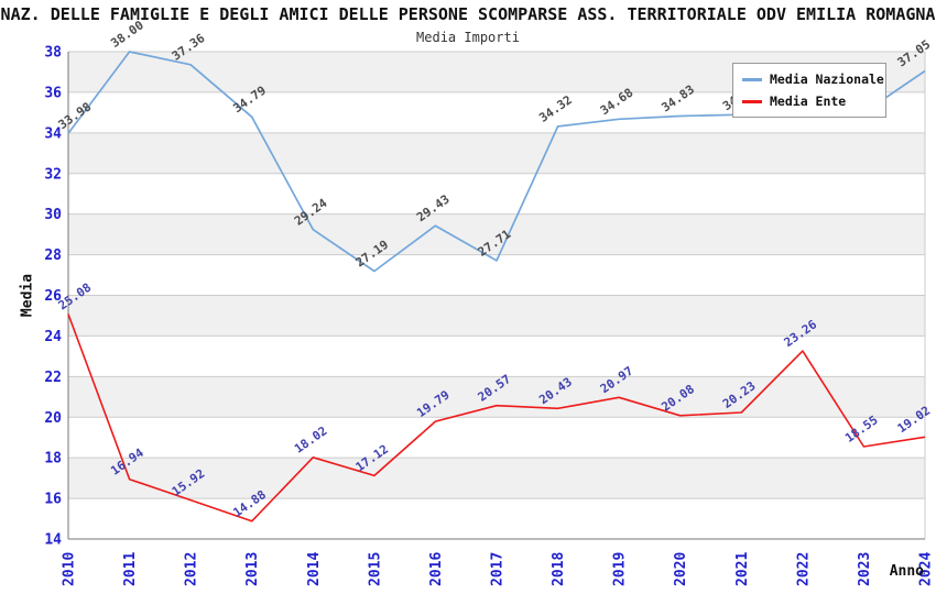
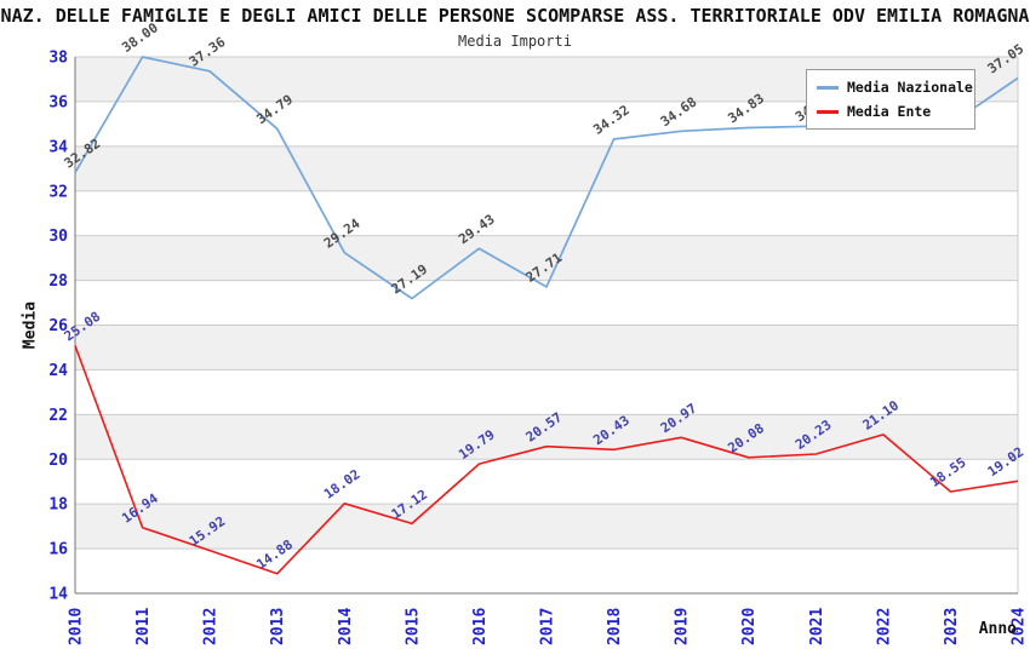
Media Nazionale/2010: 33.98 -> 32.82
Media Ente/2022: 23.26 -> 21.10
